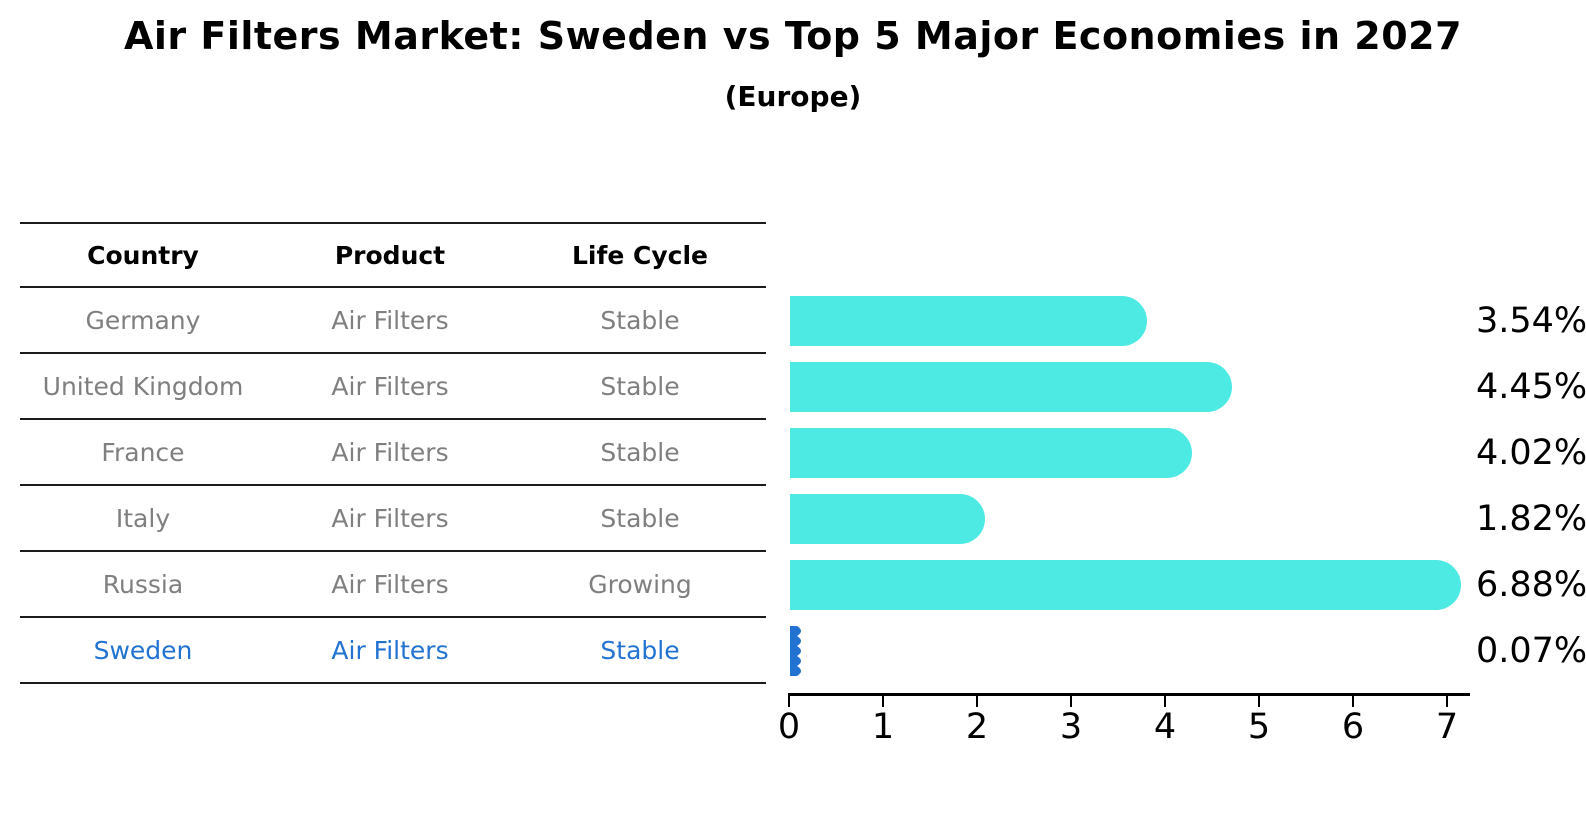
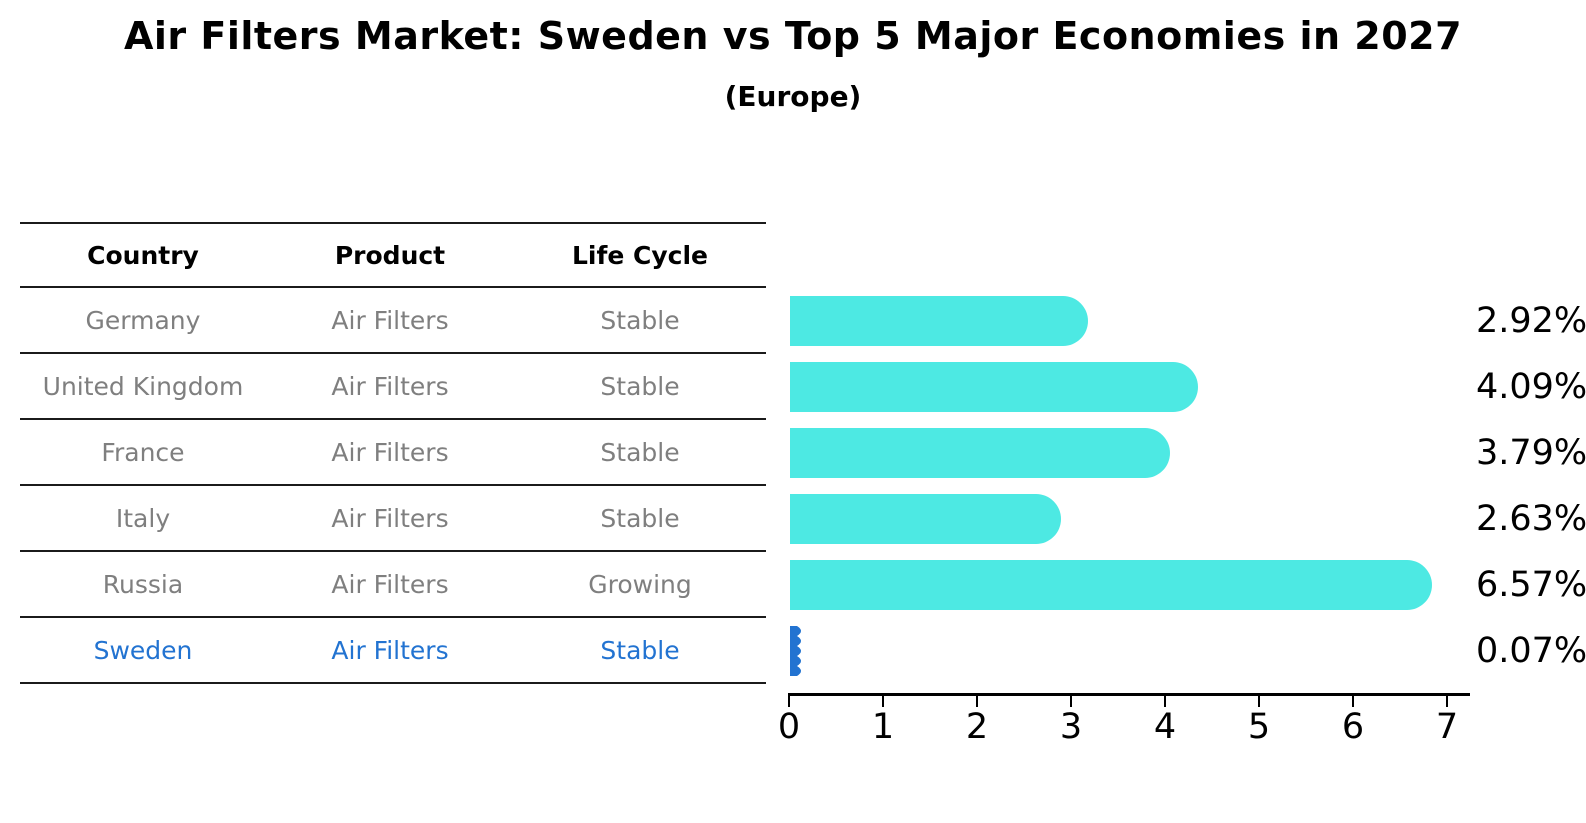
Germany: 3.54% -> 2.92%
United Kingdom: 4.45% -> 4.09%
France: 4.02% -> 3.79%
Italy: 1.82% -> 2.63%
Russia: 6.88% -> 6.57%
